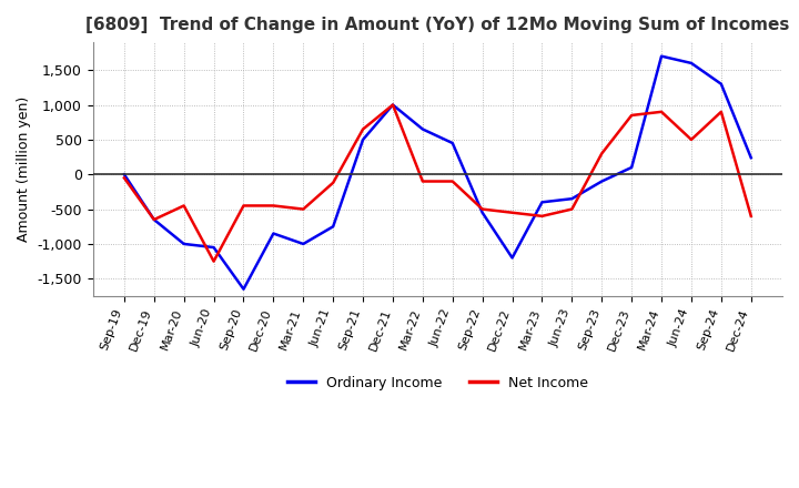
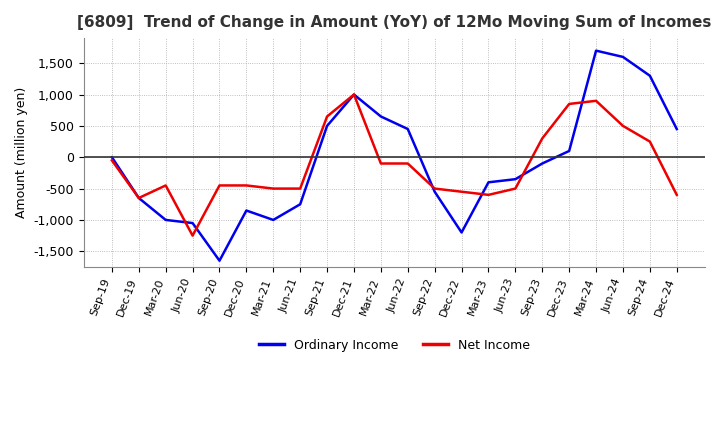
Net Income/Jun-21: -120 -> -500
Net Income/Sep-24: 900 -> 250
Ordinary Income/Dec-24: 240 -> 450
